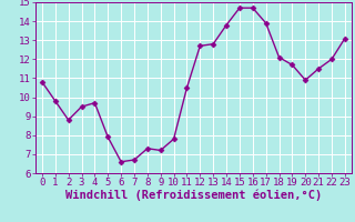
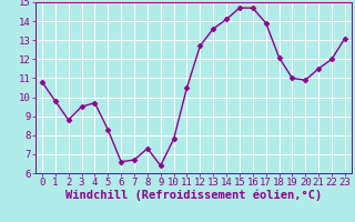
5: 7.9 -> 8.3
9: 7.2 -> 6.4
13: 12.8 -> 13.6
14: 13.8 -> 14.1
19: 11.7 -> 11.0
